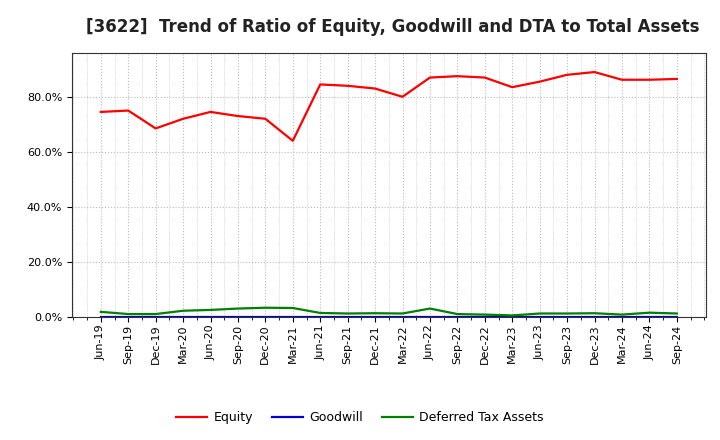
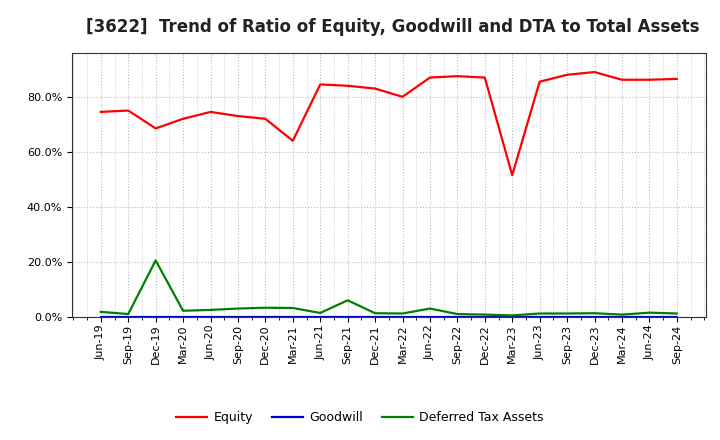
Deferred Tax Assets/Dec-19: 1.0% -> 20.5%
Deferred Tax Assets/Sep-21: 1.2% -> 6.0%
Equity/Mar-23: 83.5% -> 51.5%
